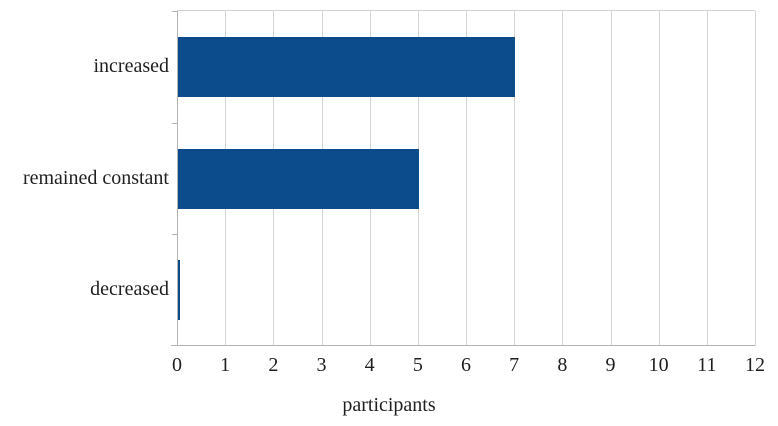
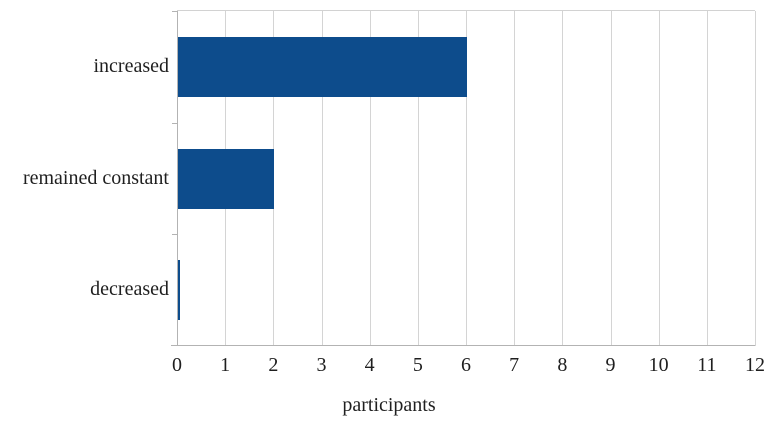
increased: 7 -> 6
remained constant: 5 -> 2
